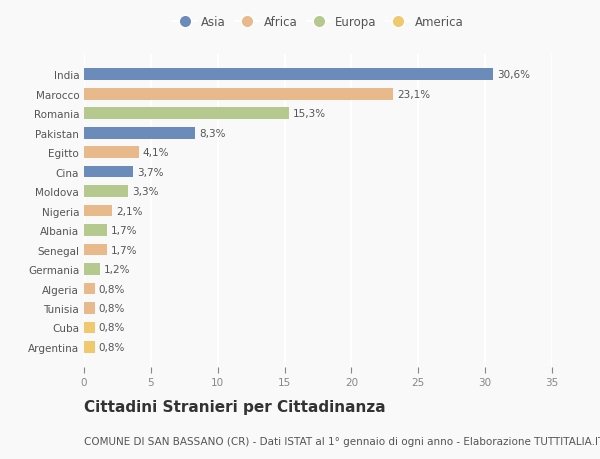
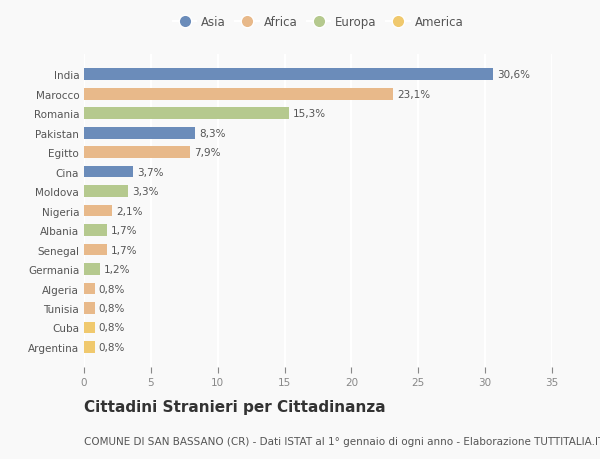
Egitto: 4,1% -> 7,9%
